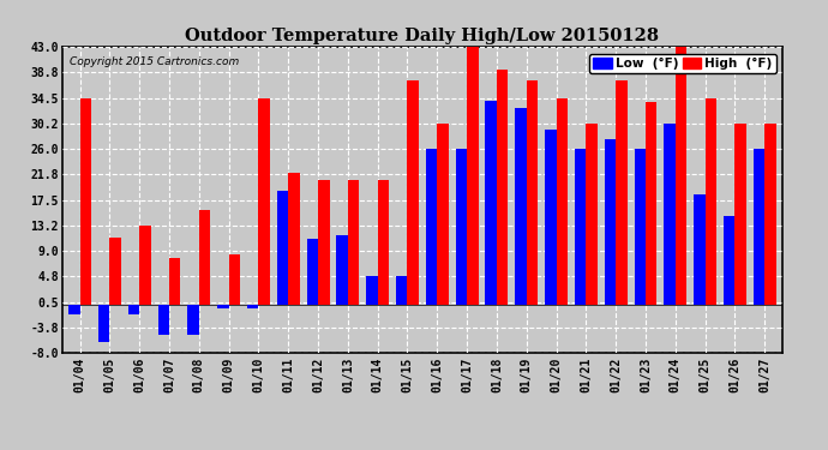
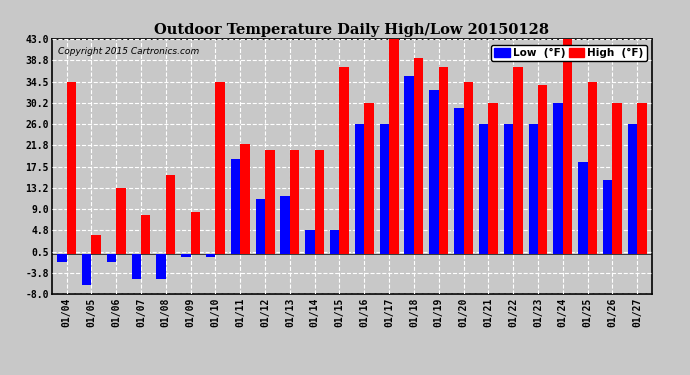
High (°F)/01/05: 11.2 -> 3.9
Low (°F)/01/18: 34.0 -> 35.6
Low (°F)/01/22: 27.6 -> 26.0
